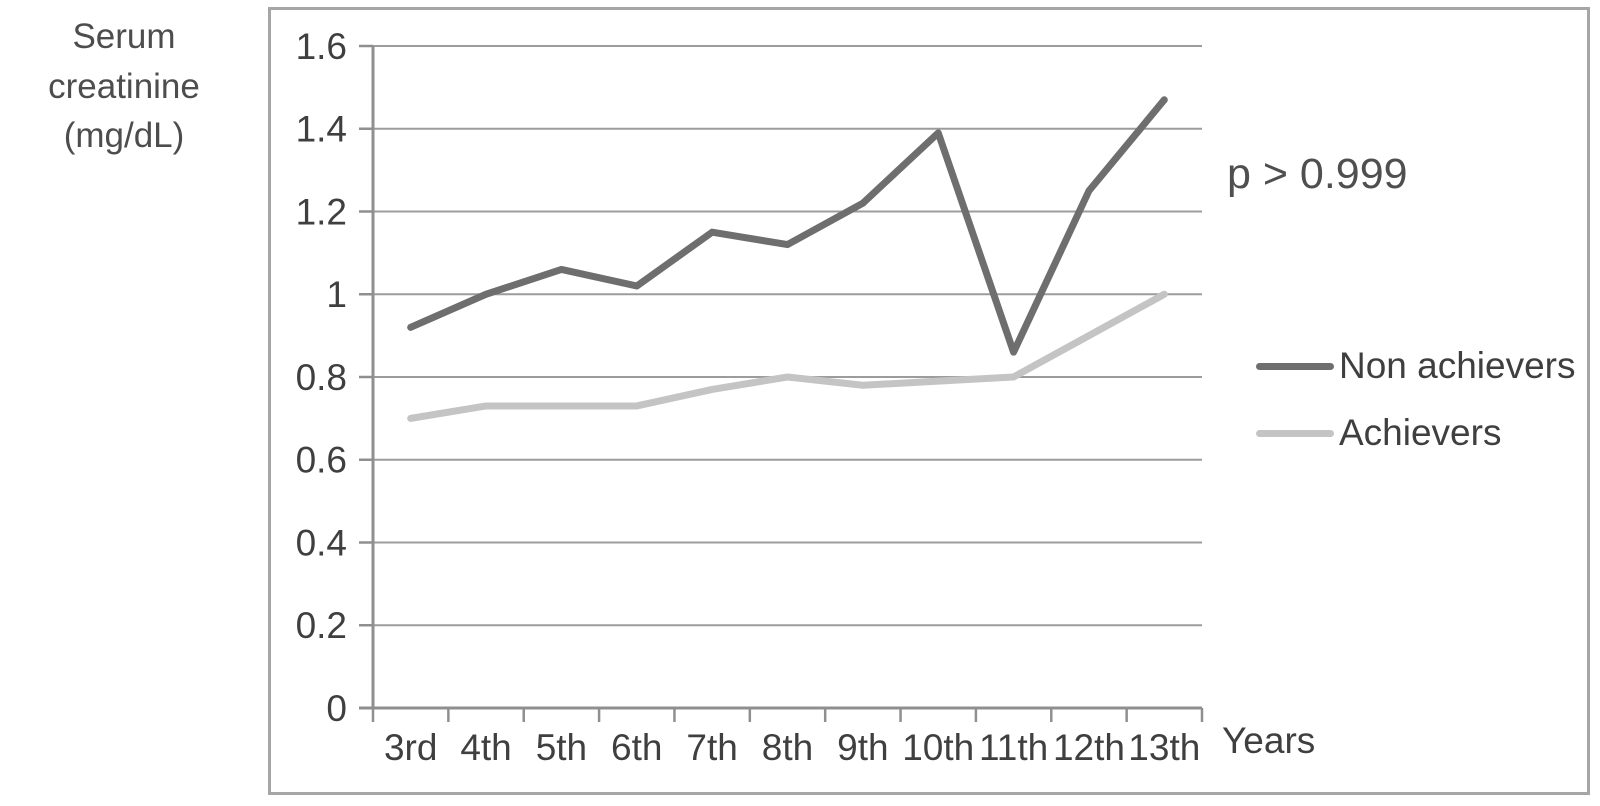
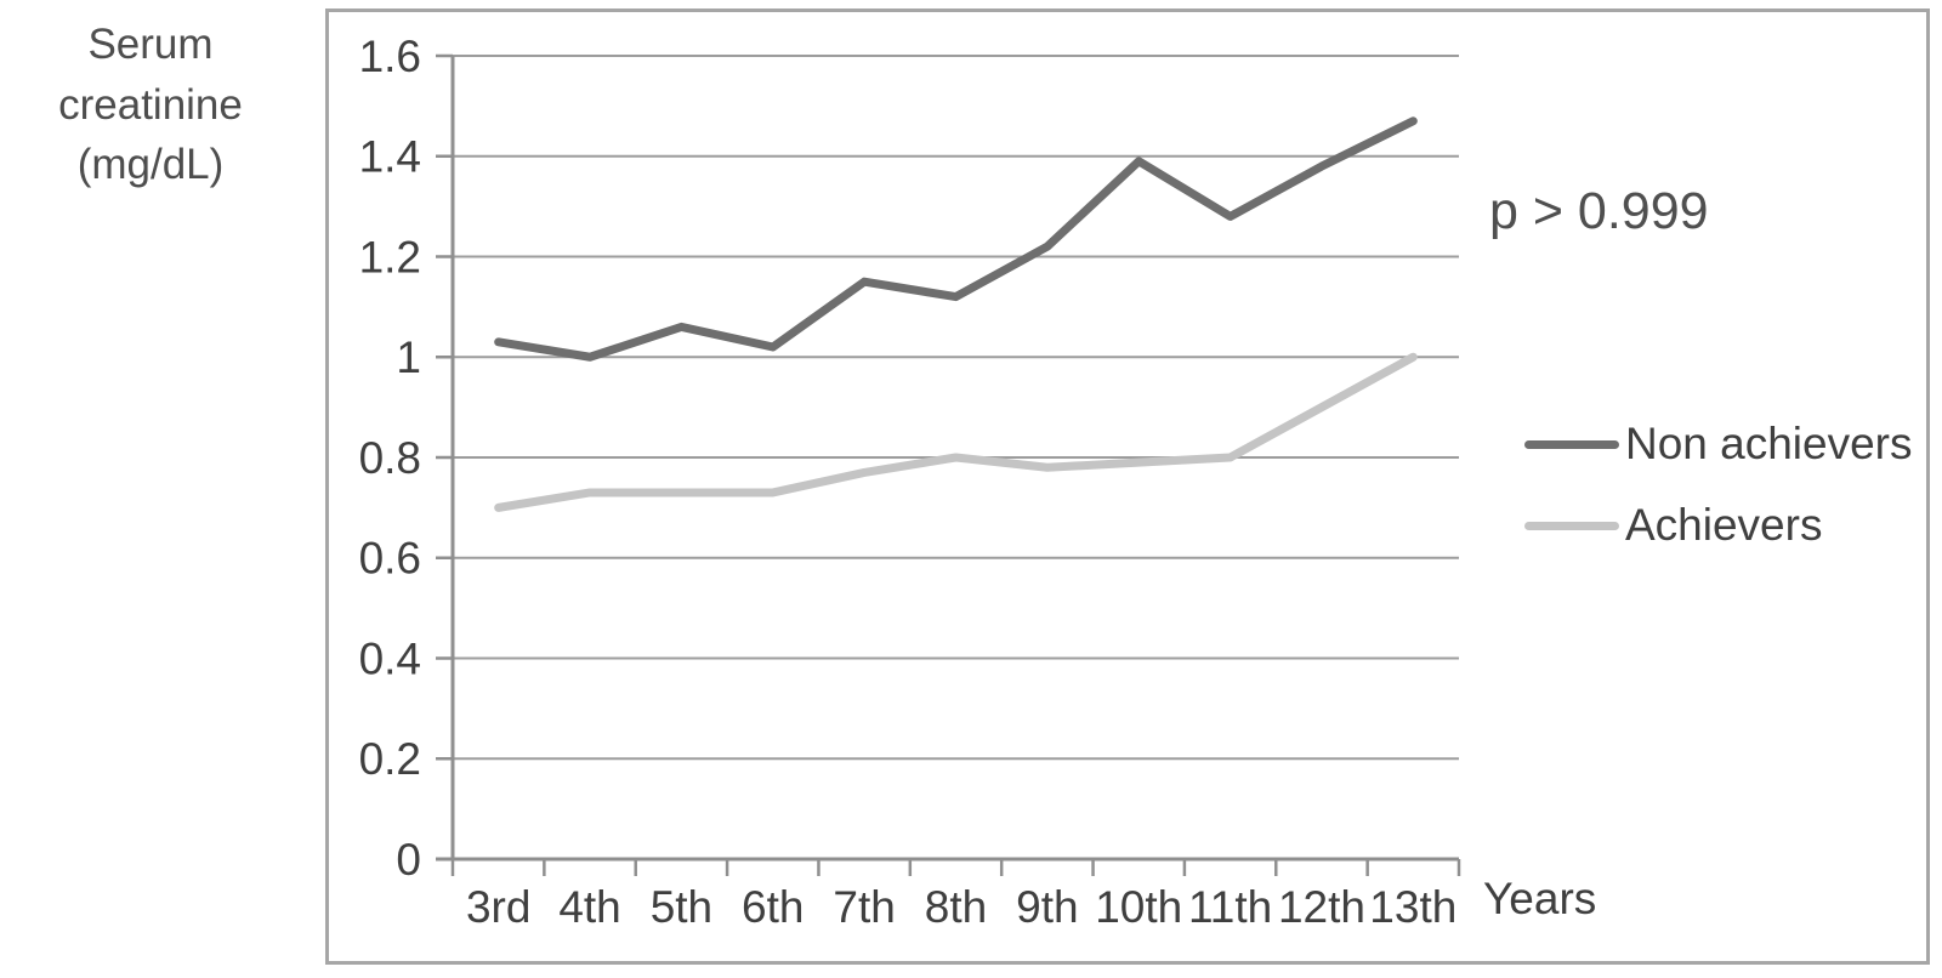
Non achievers/3rd: 0.92 -> 1.03
Non achievers/11th: 0.86 -> 1.28
Non achievers/12th: 1.25 -> 1.38
